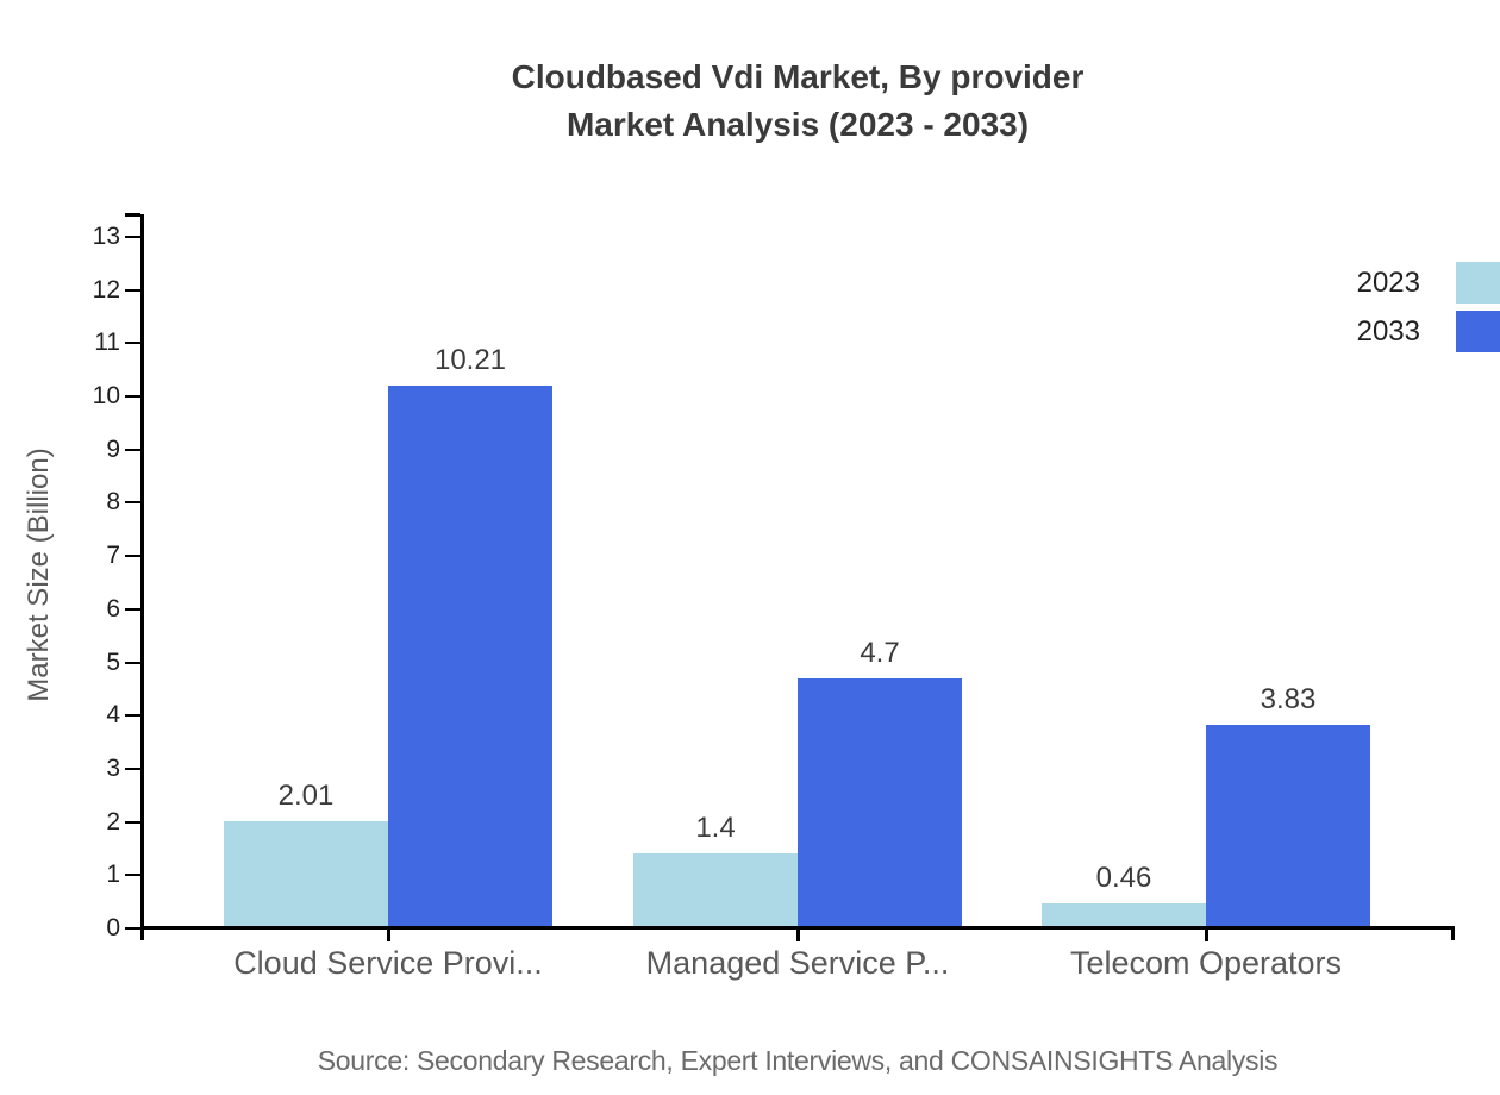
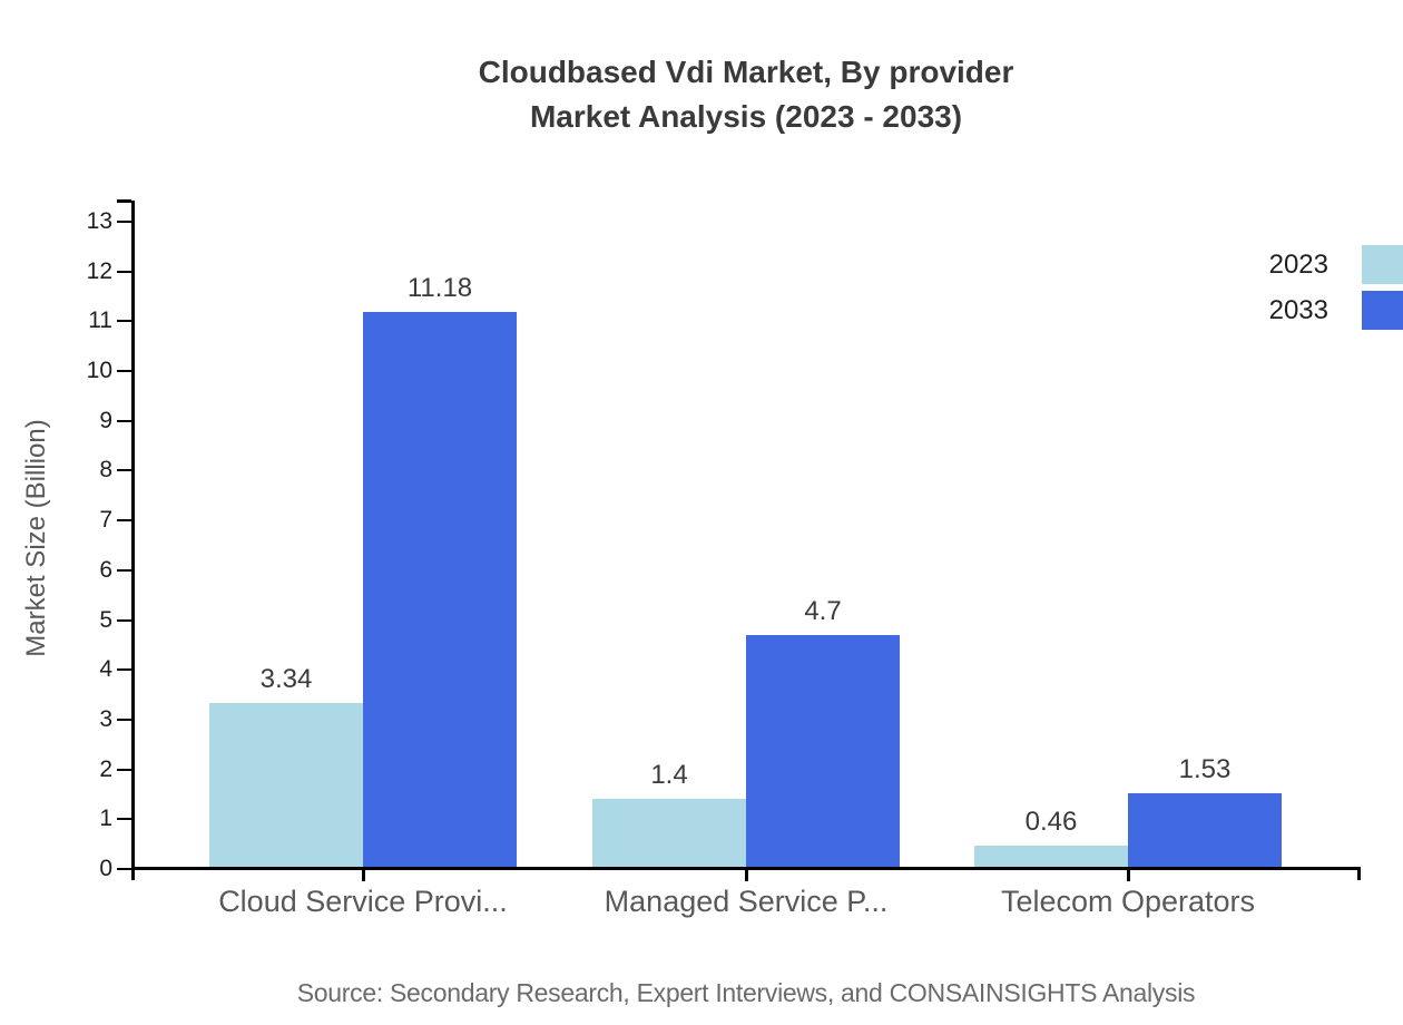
2023/Cloud Service Provi...: 2.01 -> 3.34
2033/Cloud Service Provi...: 10.21 -> 11.18
2033/Telecom Operators: 3.83 -> 1.53
